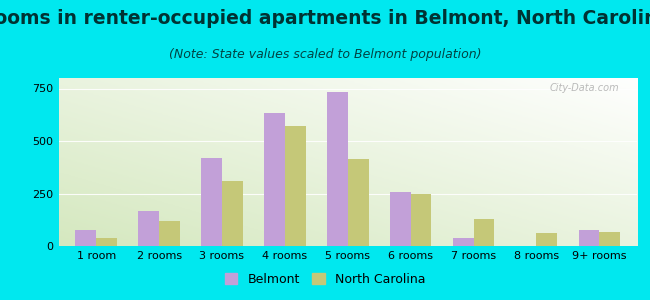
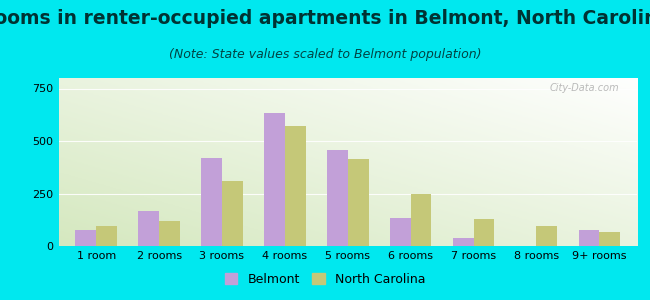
North Carolina/1 room: 40 -> 95
Belmont/5 rooms: 735 -> 455
Belmont/6 rooms: 255 -> 135
North Carolina/8 rooms: 60 -> 95
